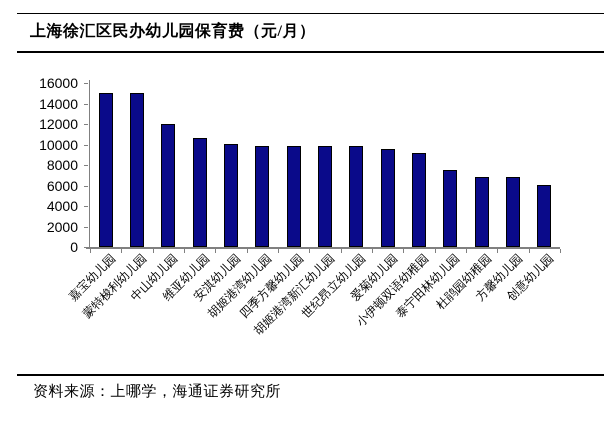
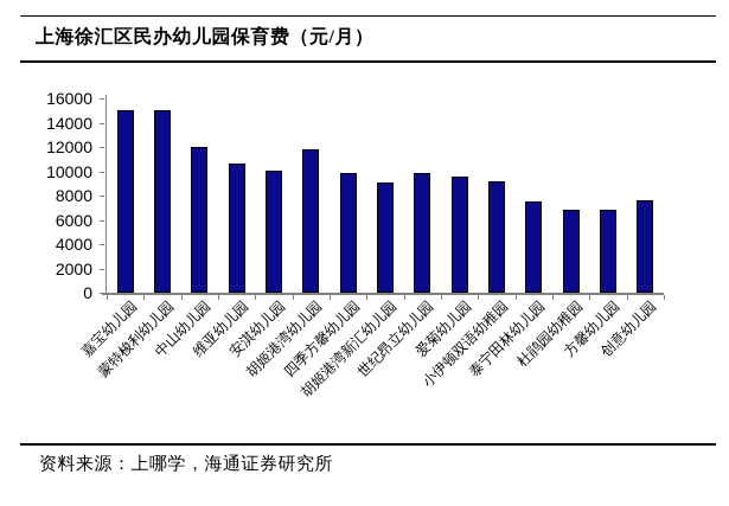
胡姬港湾幼儿园: 9900 -> 11800
胡姬港湾新汇幼儿园: 9900 -> 9100
创意幼儿园: 6000 -> 7600
